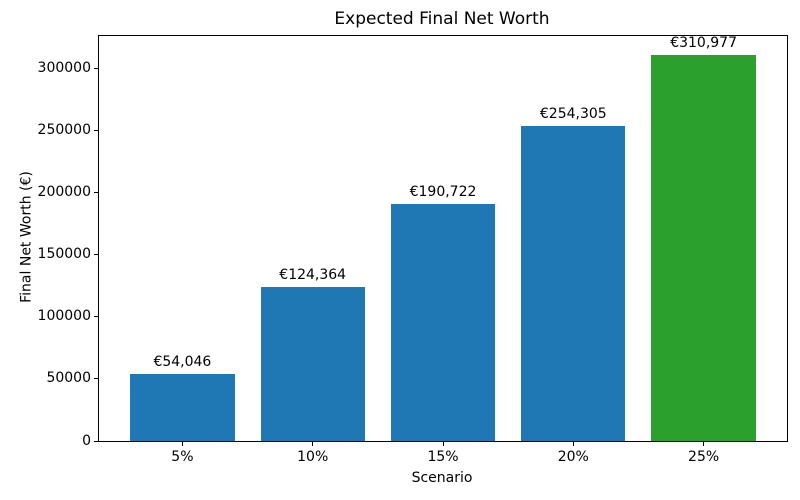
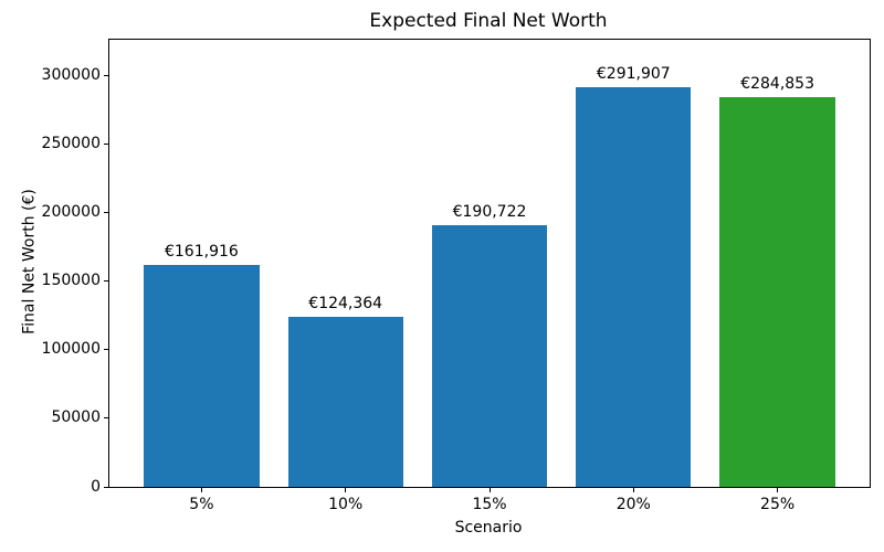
5%: €54,046 -> €161,916
20%: €254,305 -> €291,907
25%: €310,977 -> €284,853
